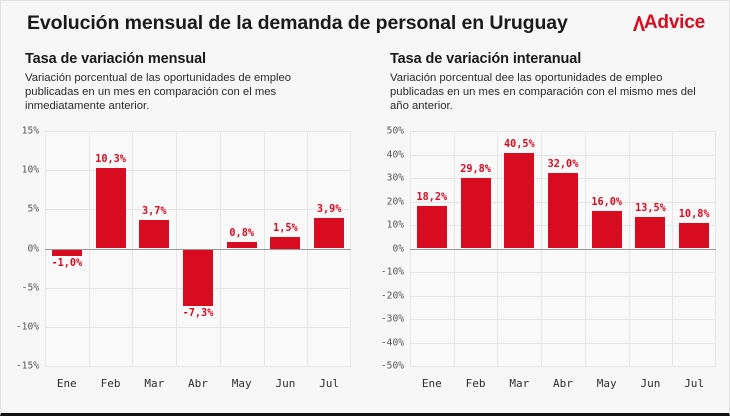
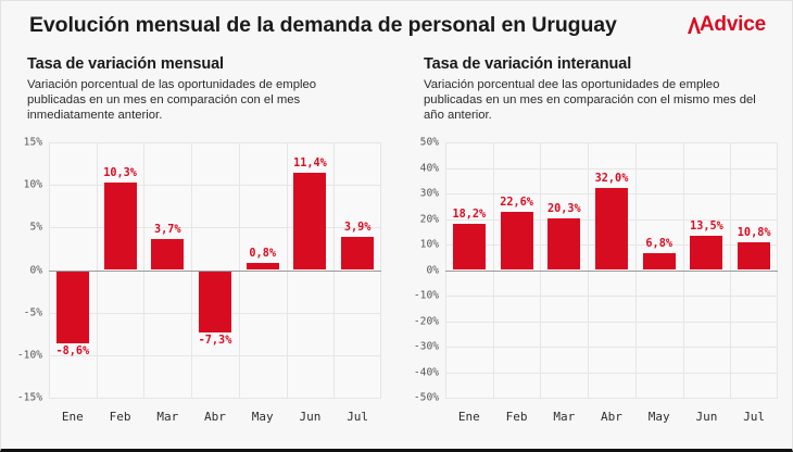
Tasa de variación mensual/Ene: -1,0% -> -8,6%
Tasa de variación mensual/Jun: 1,5% -> 11,4%
Tasa de variación interanual/Feb: 29,8% -> 22,6%
Tasa de variación interanual/Mar: 40,5% -> 20,3%
Tasa de variación interanual/May: 16,0% -> 6,8%
